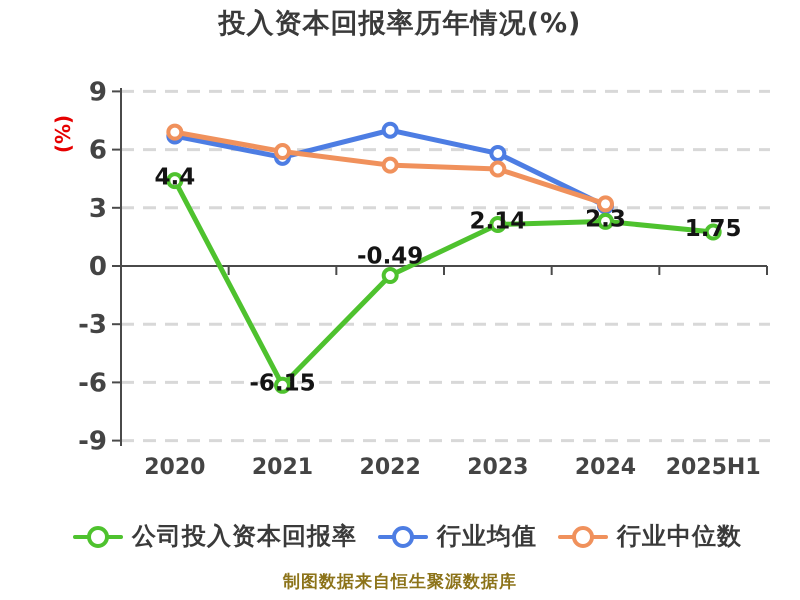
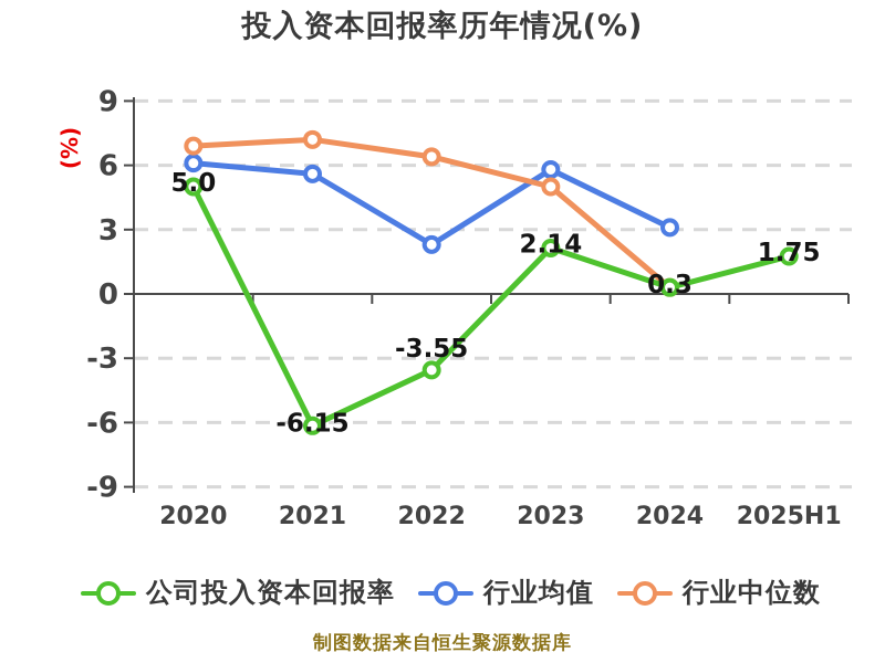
公司投入资本回报率/2020: 4.4 -> 5.0
行业均值/2020: 6.7 -> 6.1
行业中位数/2021: 5.9 -> 7.2
公司投入资本回报率/2022: -0.49 -> -3.55
行业均值/2022: 7.0 -> 2.3
行业中位数/2022: 5.2 -> 6.4
公司投入资本回报率/2024: 2.3 -> 0.3
行业中位数/2024: 3.2 -> 0.3
